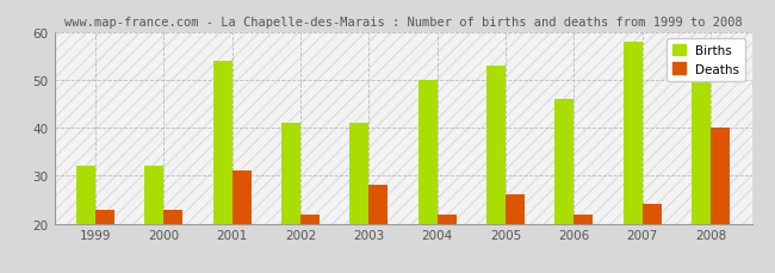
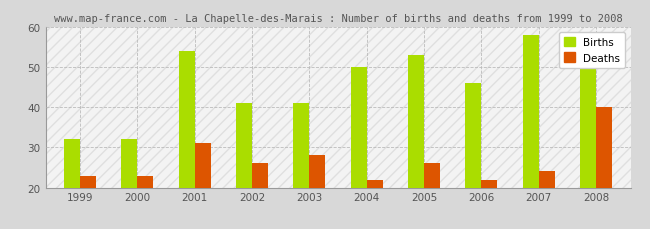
Deaths/2002: 22 -> 26
